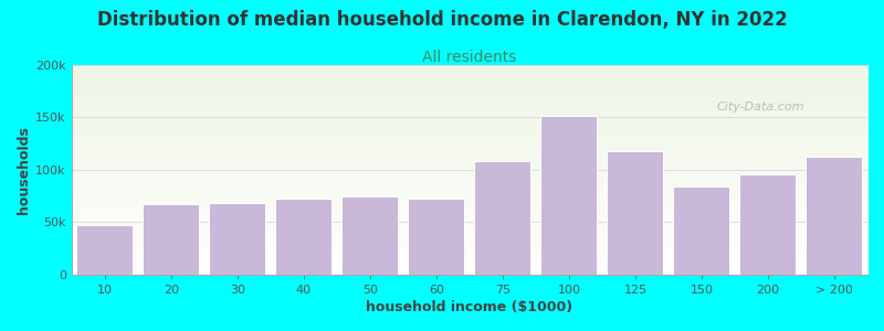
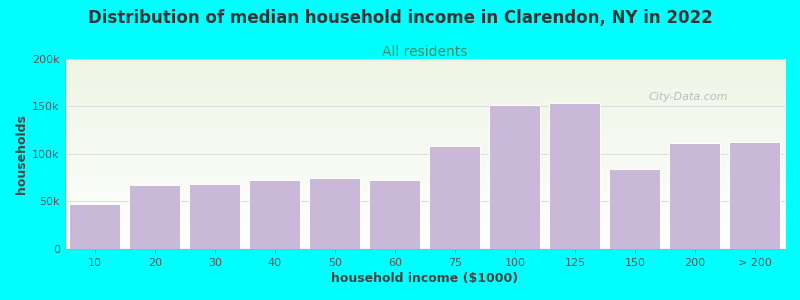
125: 118k -> 154k
200: 96k -> 112k
